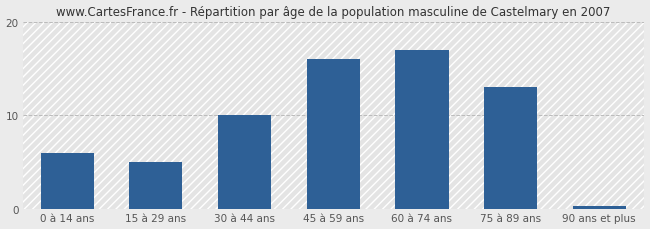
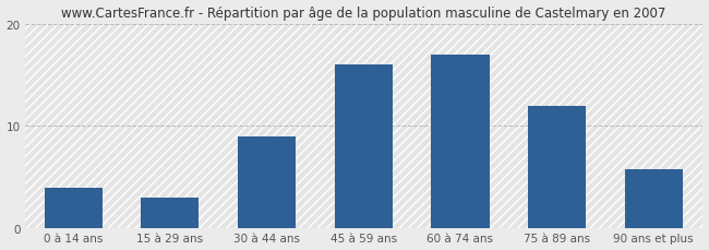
0 à 14 ans: 6.0 -> 4.0
15 à 29 ans: 5.0 -> 3.0
30 à 44 ans: 10.0 -> 9.0
75 à 89 ans: 13.0 -> 12.0
90 ans et plus: 0.3 -> 5.8
